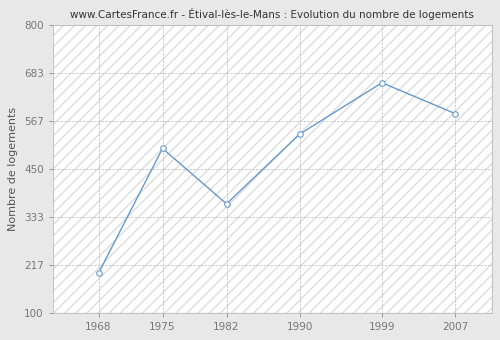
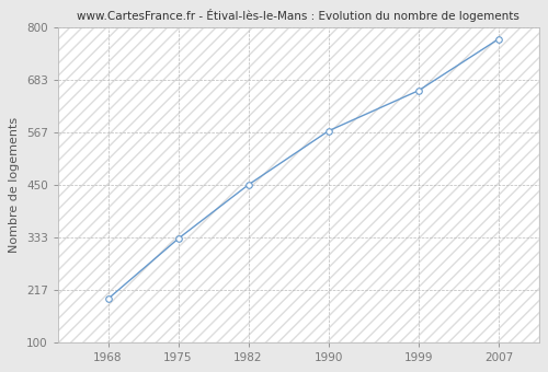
1975: 500 -> 330
1982: 365 -> 450
1990: 535 -> 570
2007: 585 -> 775
